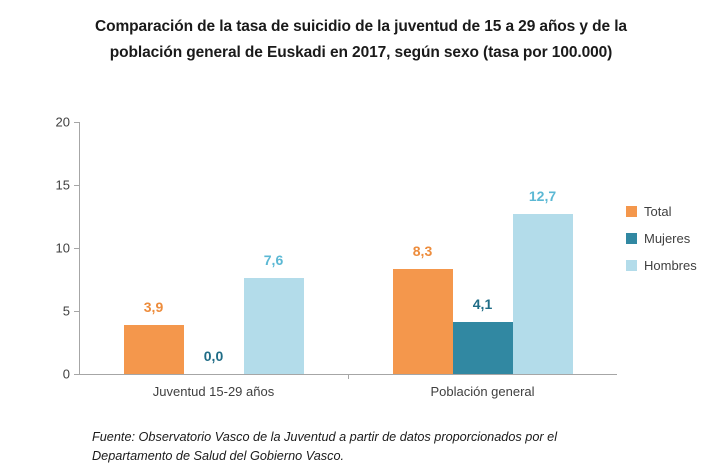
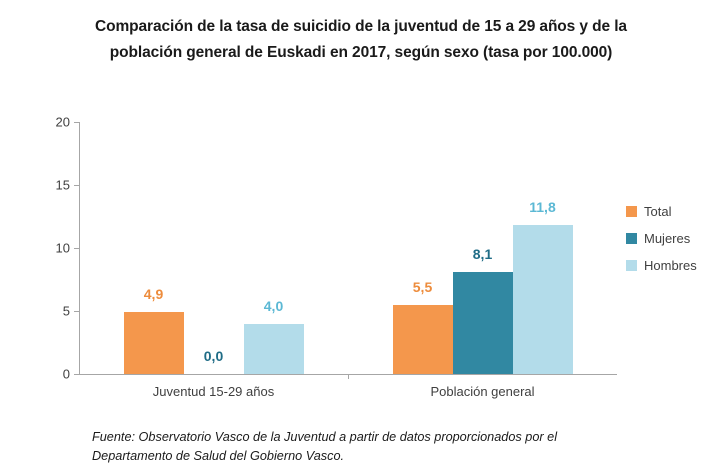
Total/Juventud 15-29 años: 3,9 -> 4,9
Hombres/Juventud 15-29 años: 7,6 -> 4,0
Total/Población general: 8,3 -> 5,5
Mujeres/Población general: 4,1 -> 8,1
Hombres/Población general: 12,7 -> 11,8
